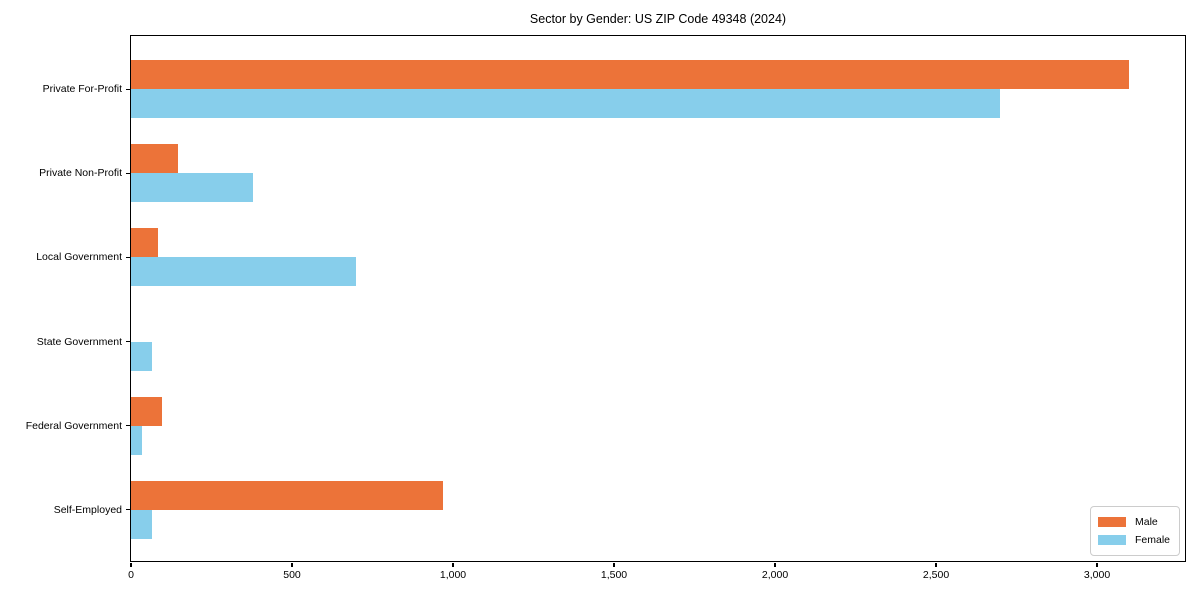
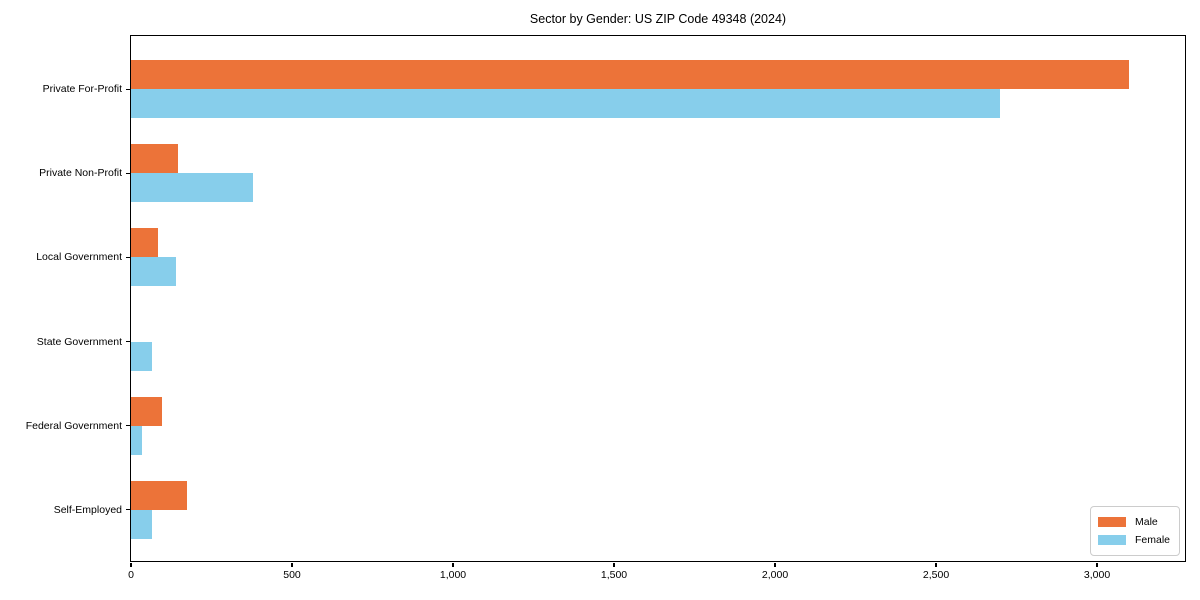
Female/Local Government: 700 -> 140
Male/Self-Employed: 970 -> 180
